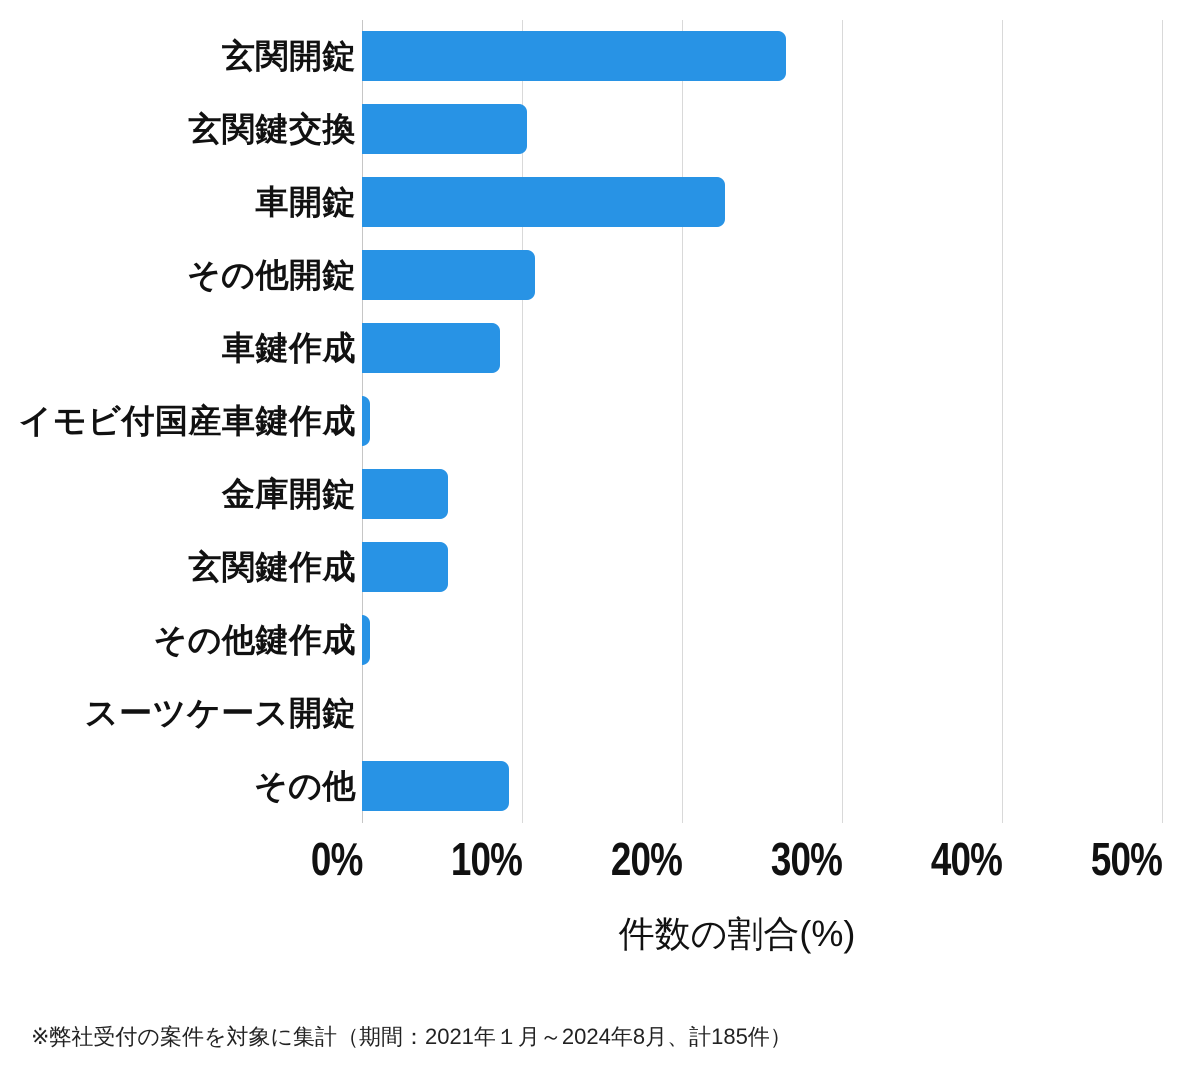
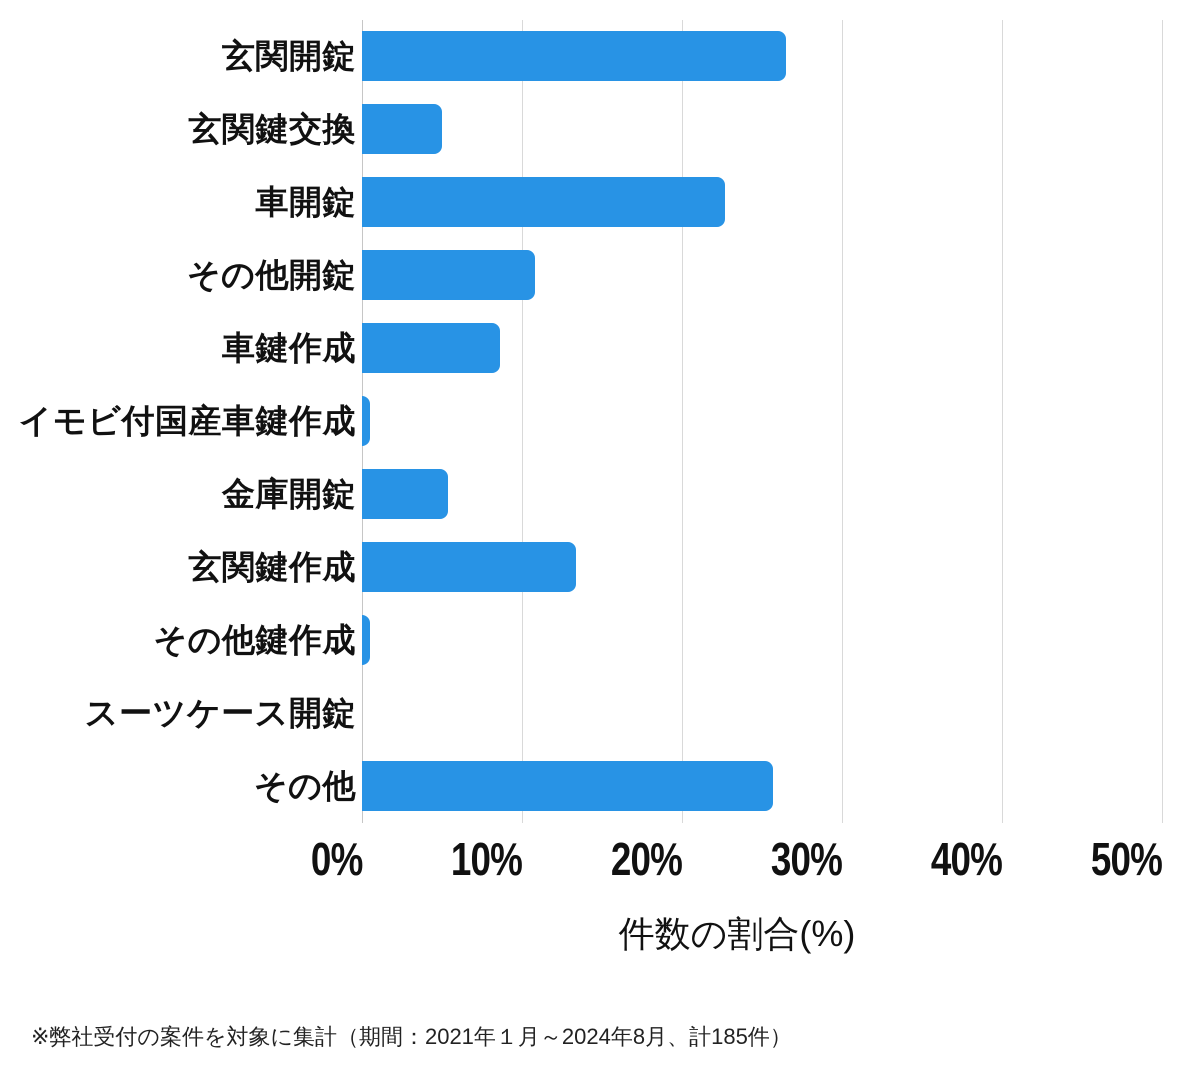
玄関鍵交換: 10.3% -> 5.0%
玄関鍵作成: 5.4% -> 13.4%
その他: 9.2% -> 25.7%
